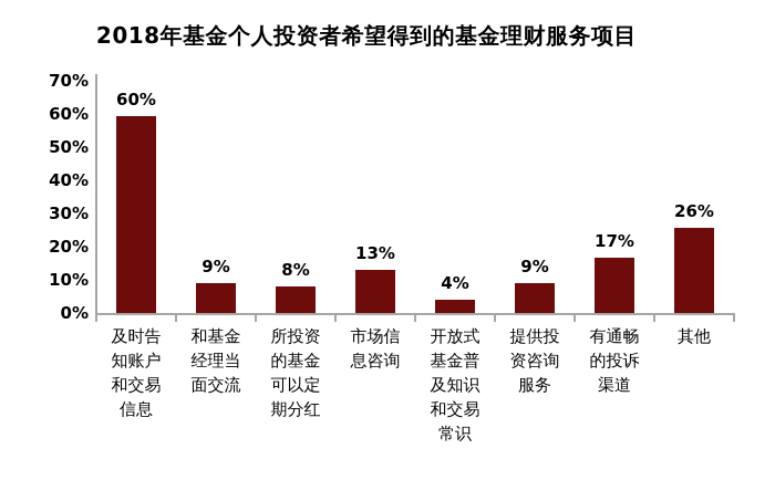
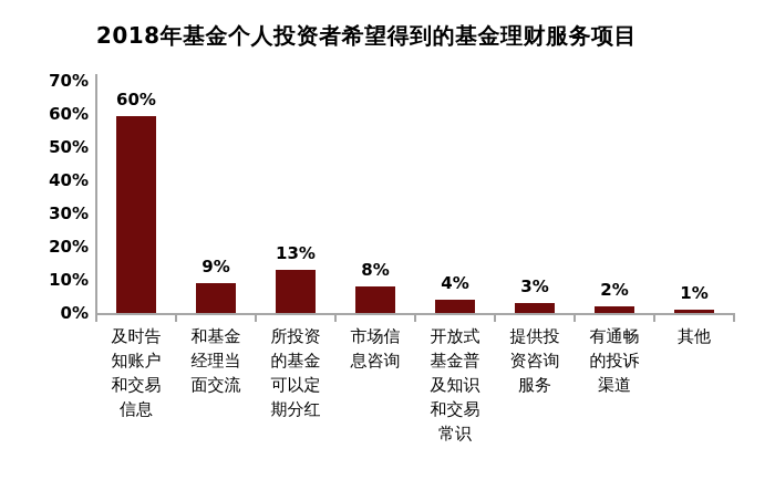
所投资的基金可以定期分红: 8% -> 13%
市场信息咨询: 13% -> 8%
提供投资咨询服务: 9% -> 3%
有通畅的投诉渠道: 17% -> 2%
其他: 26% -> 1%
